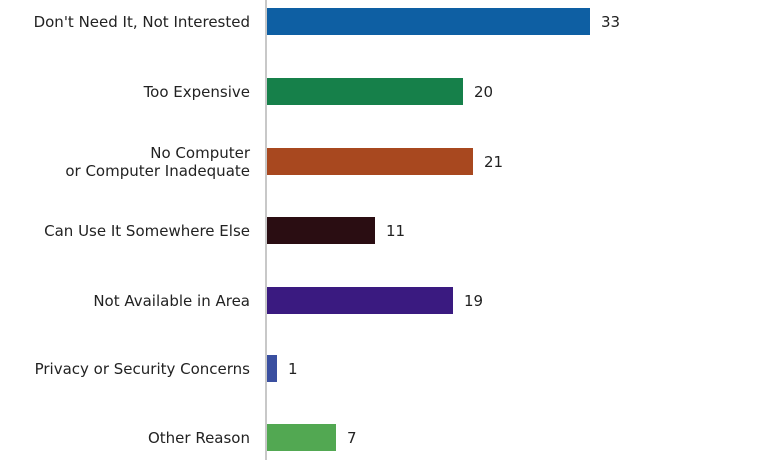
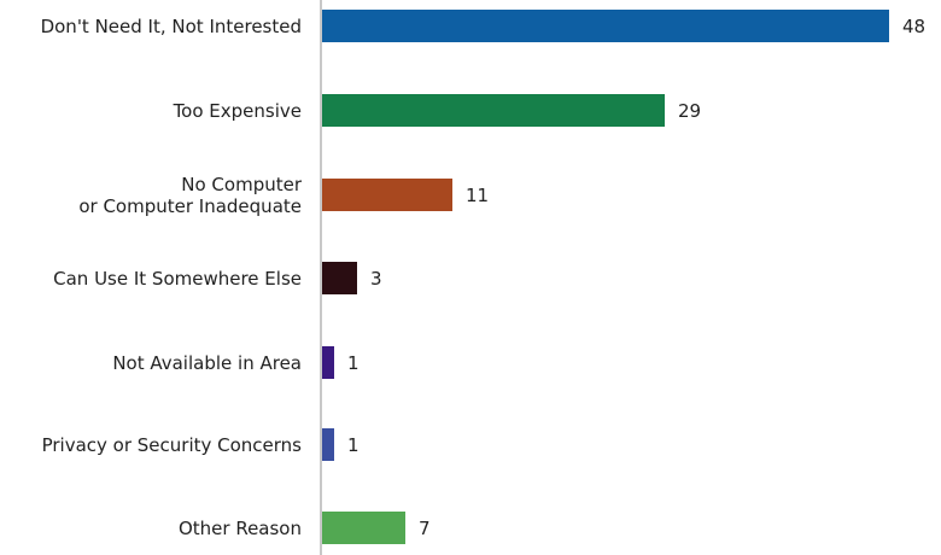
Don't Need It, Not Interested: 33 -> 48
Too Expensive: 20 -> 29
No Computer or Computer Inadequate: 21 -> 11
Can Use It Somewhere Else: 11 -> 3
Not Available in Area: 19 -> 1
